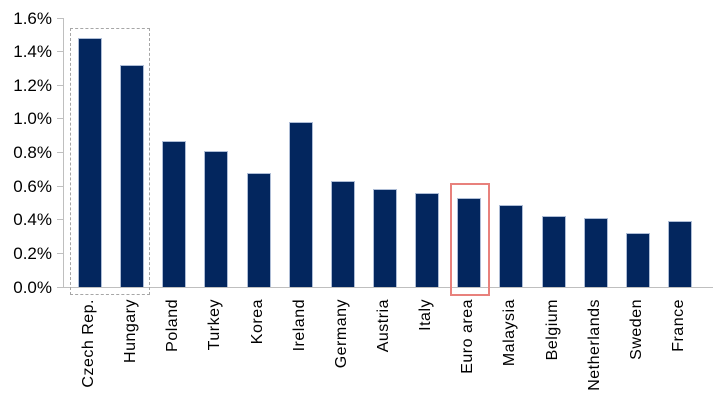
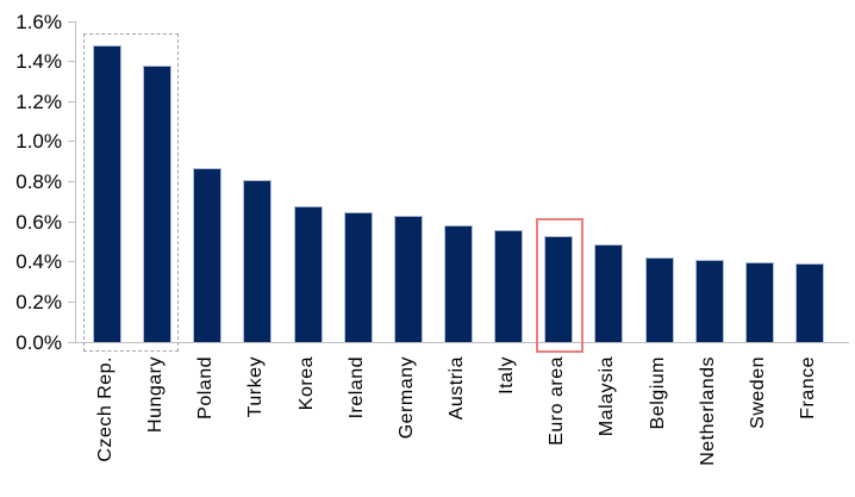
Hungary: 1.32% -> 1.38%
Ireland: 0.98% -> 0.65%
Sweden: 0.32% -> 0.40%
